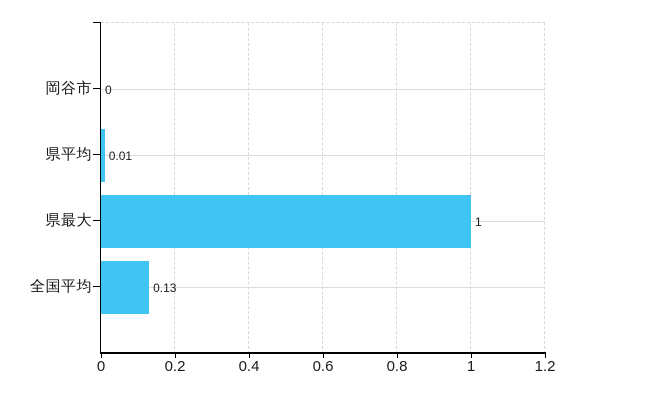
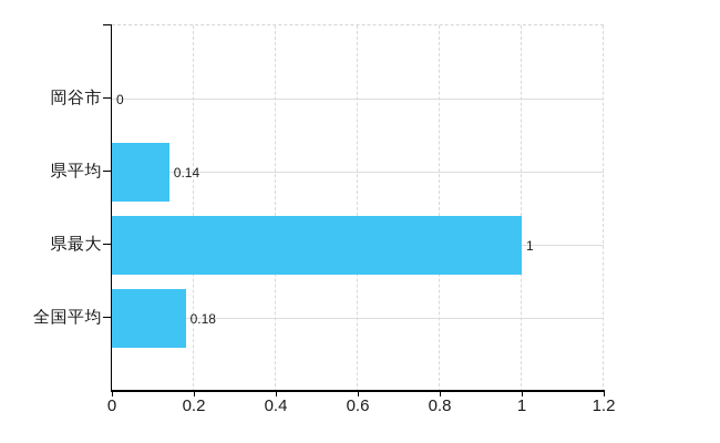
県平均: 0.01 -> 0.14
全国平均: 0.13 -> 0.18
